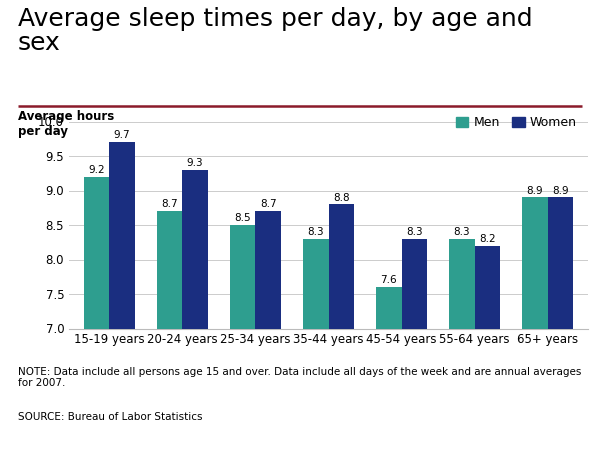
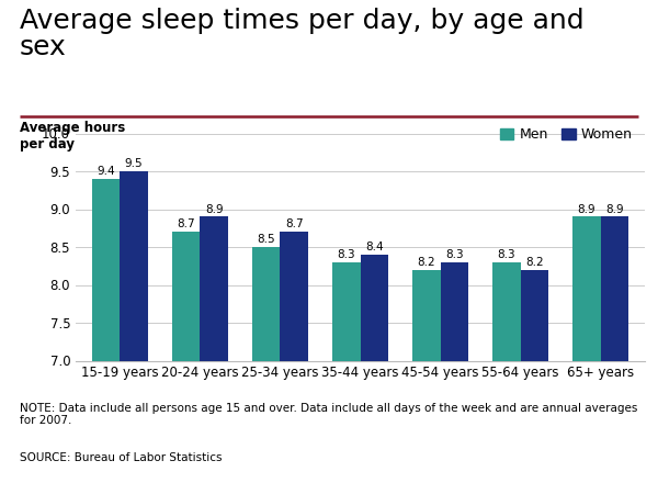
Men/15-19 years: 9.2 -> 9.4
Women/15-19 years: 9.7 -> 9.5
Women/20-24 years: 9.3 -> 8.9
Women/35-44 years: 8.8 -> 8.4
Men/45-54 years: 7.6 -> 8.2
